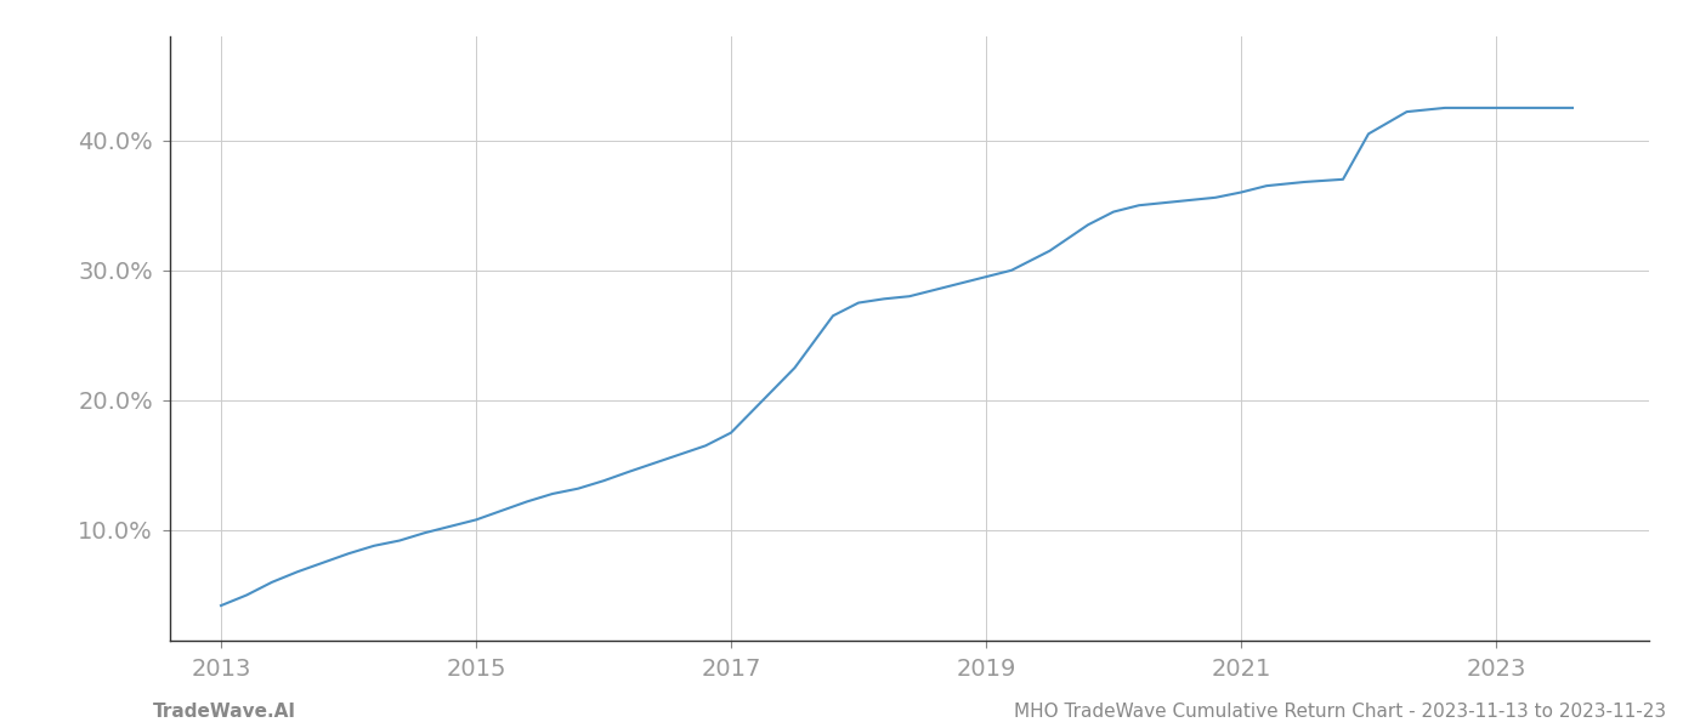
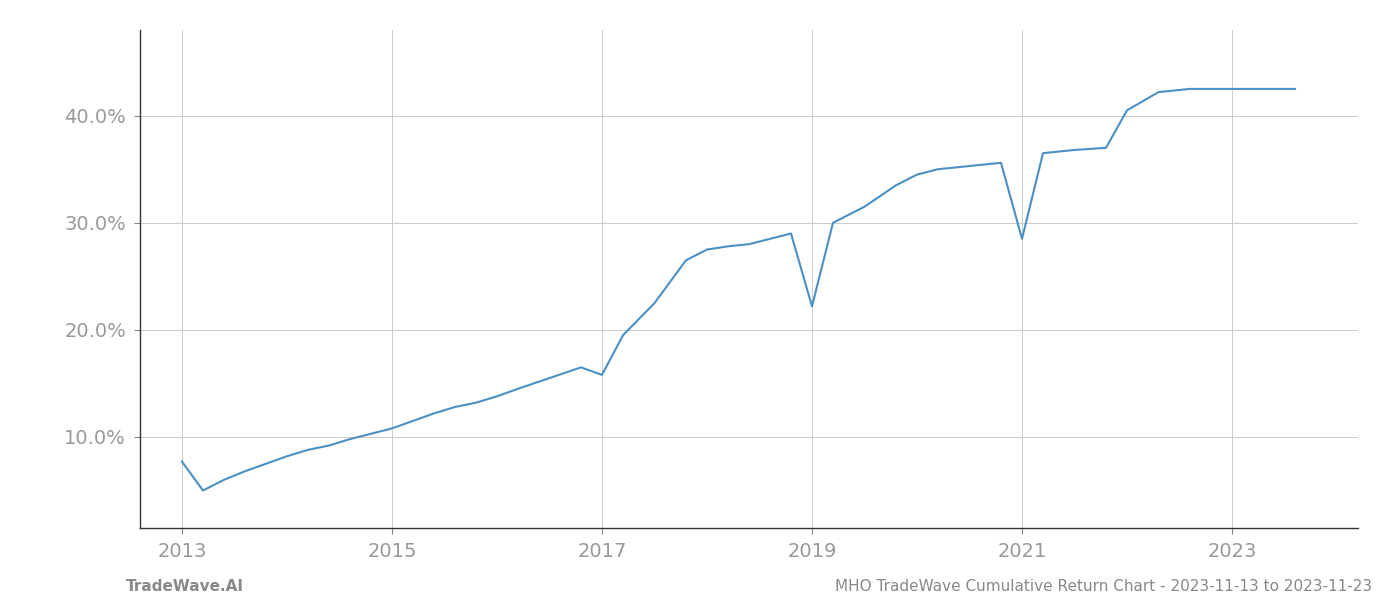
2013: 4.2% -> 7.7%
2017: 17.5% -> 15.8%
2019: 29.5% -> 22.2%
2021: 36.0% -> 28.5%
